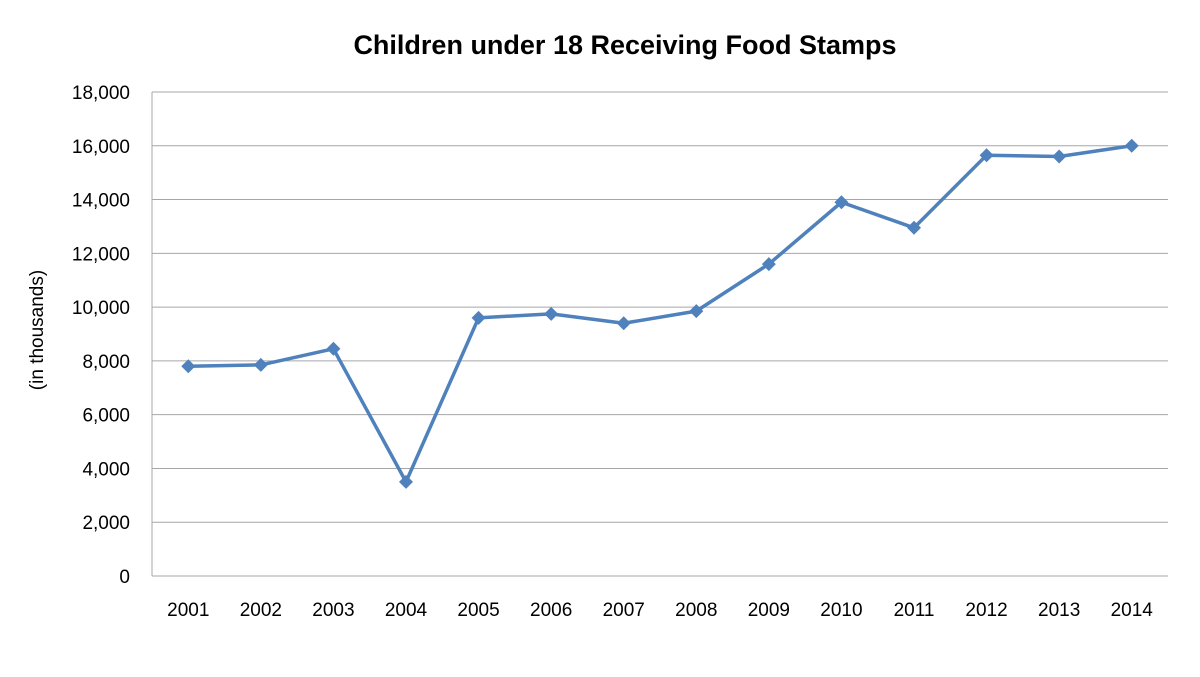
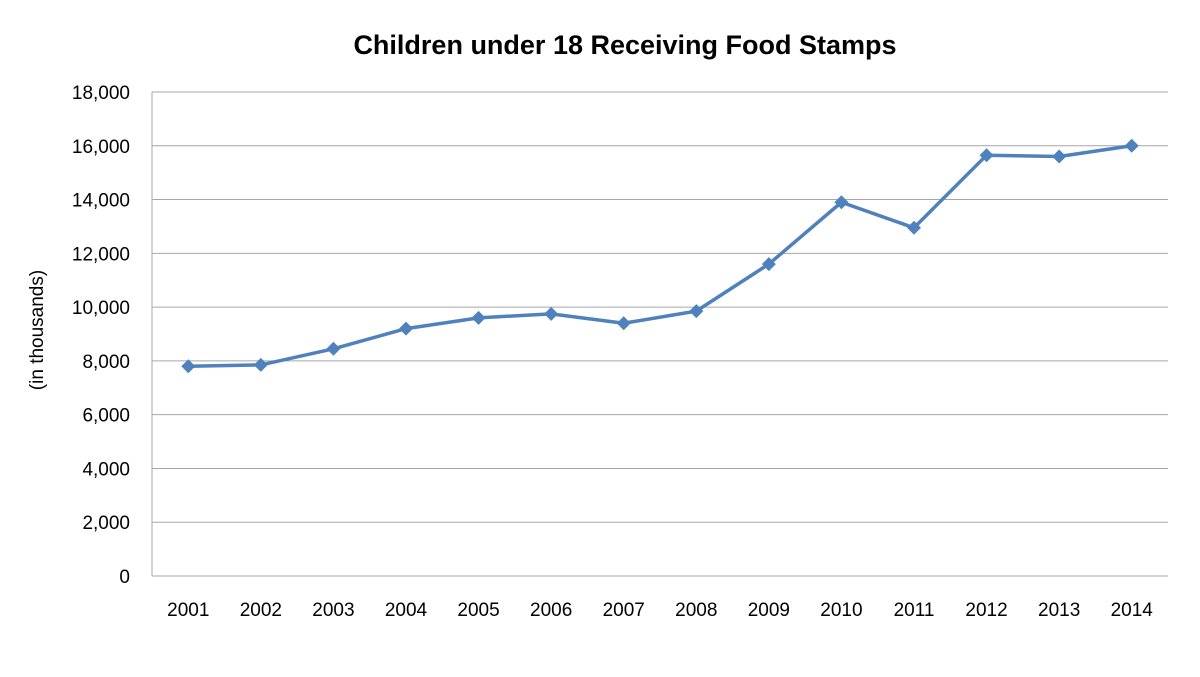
2004: 3500 -> 9200
